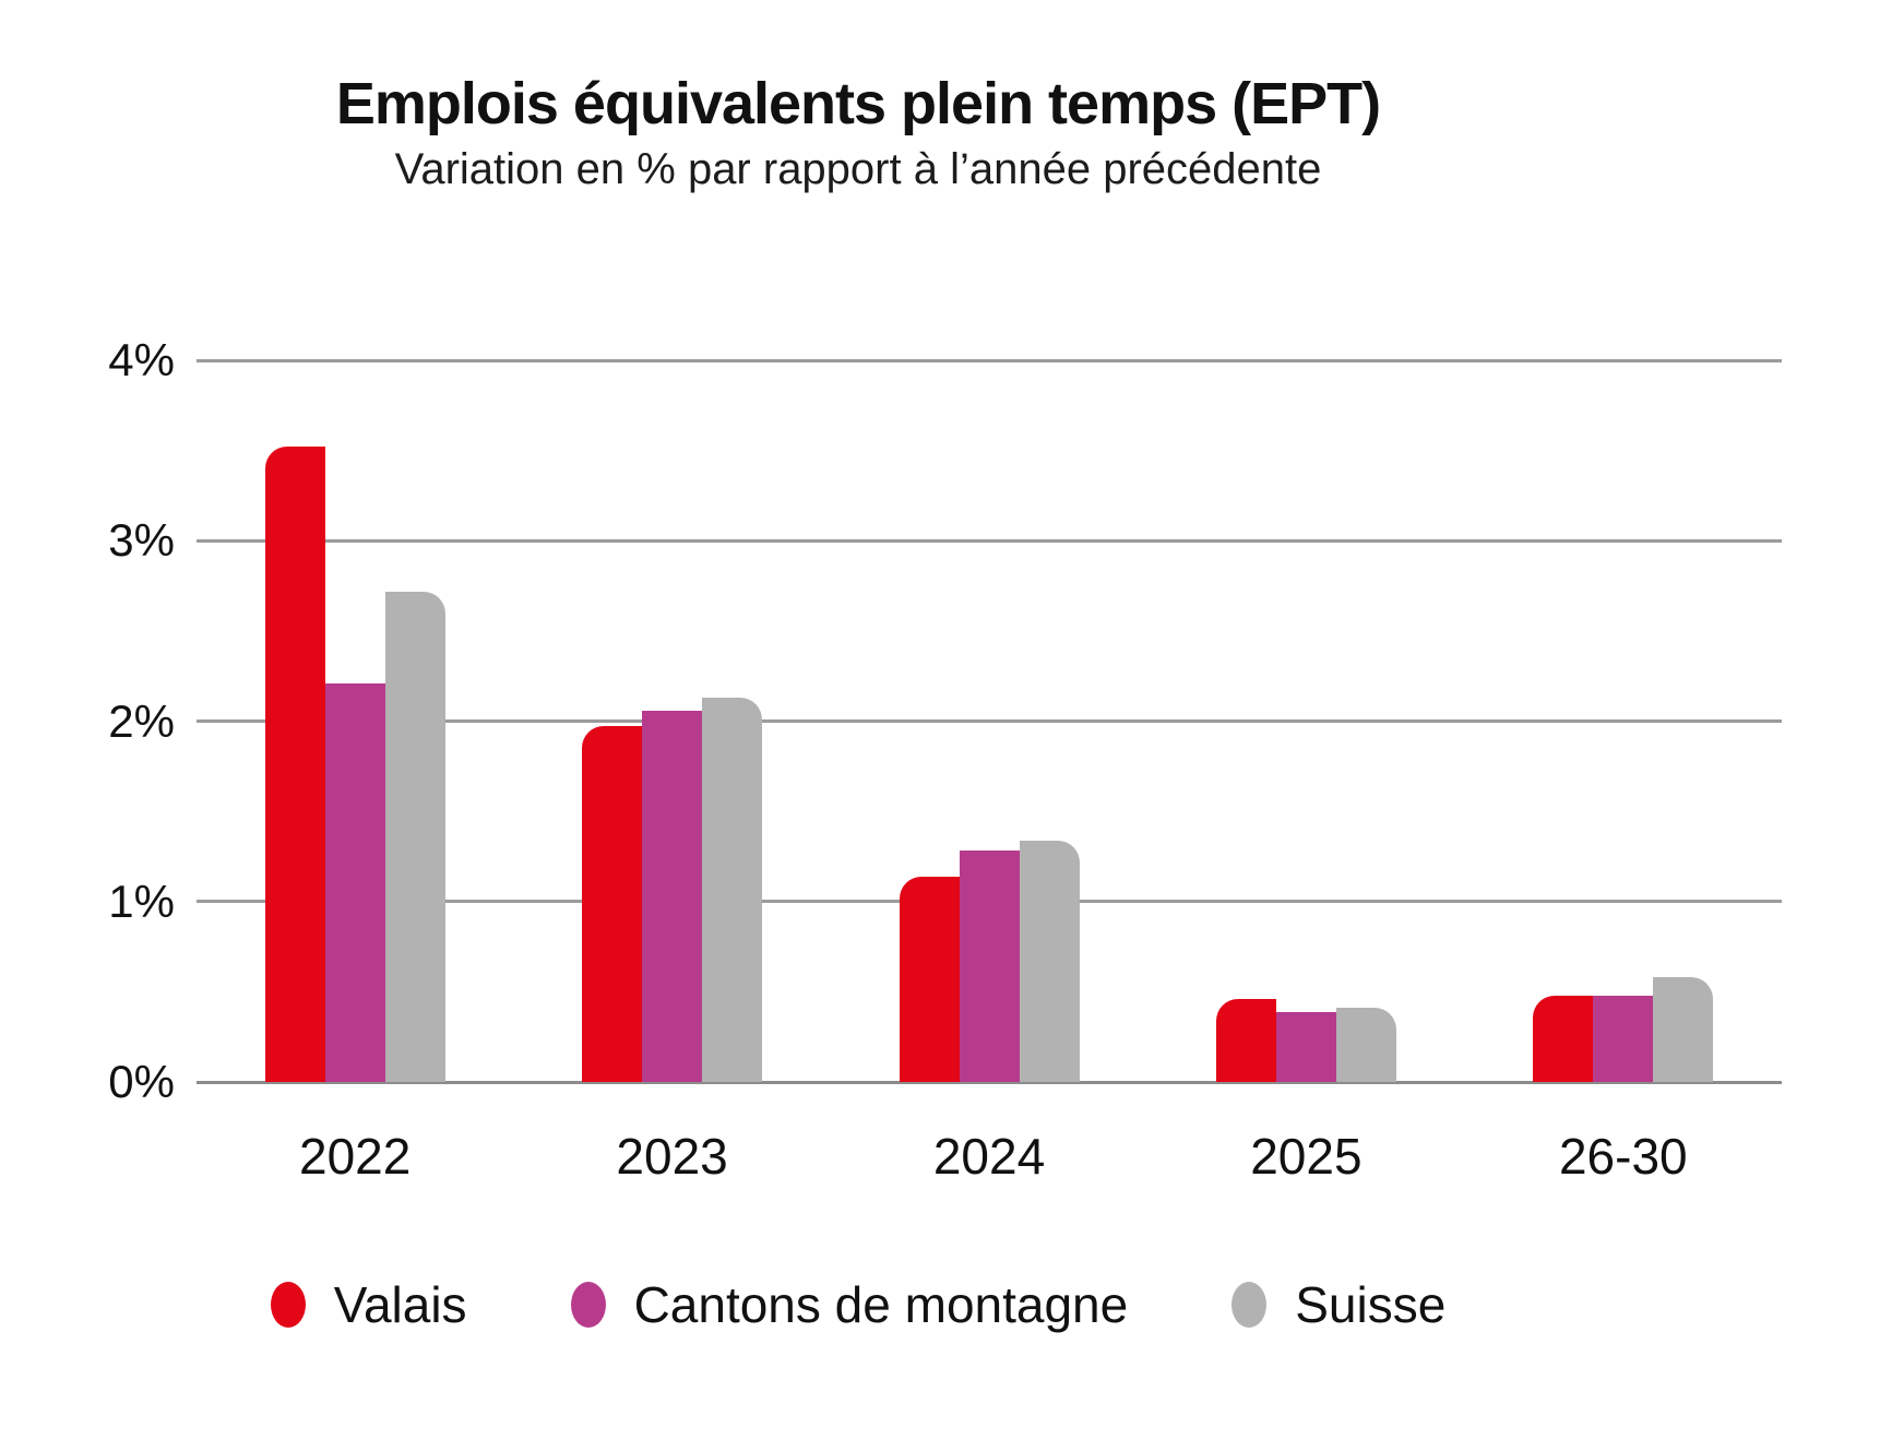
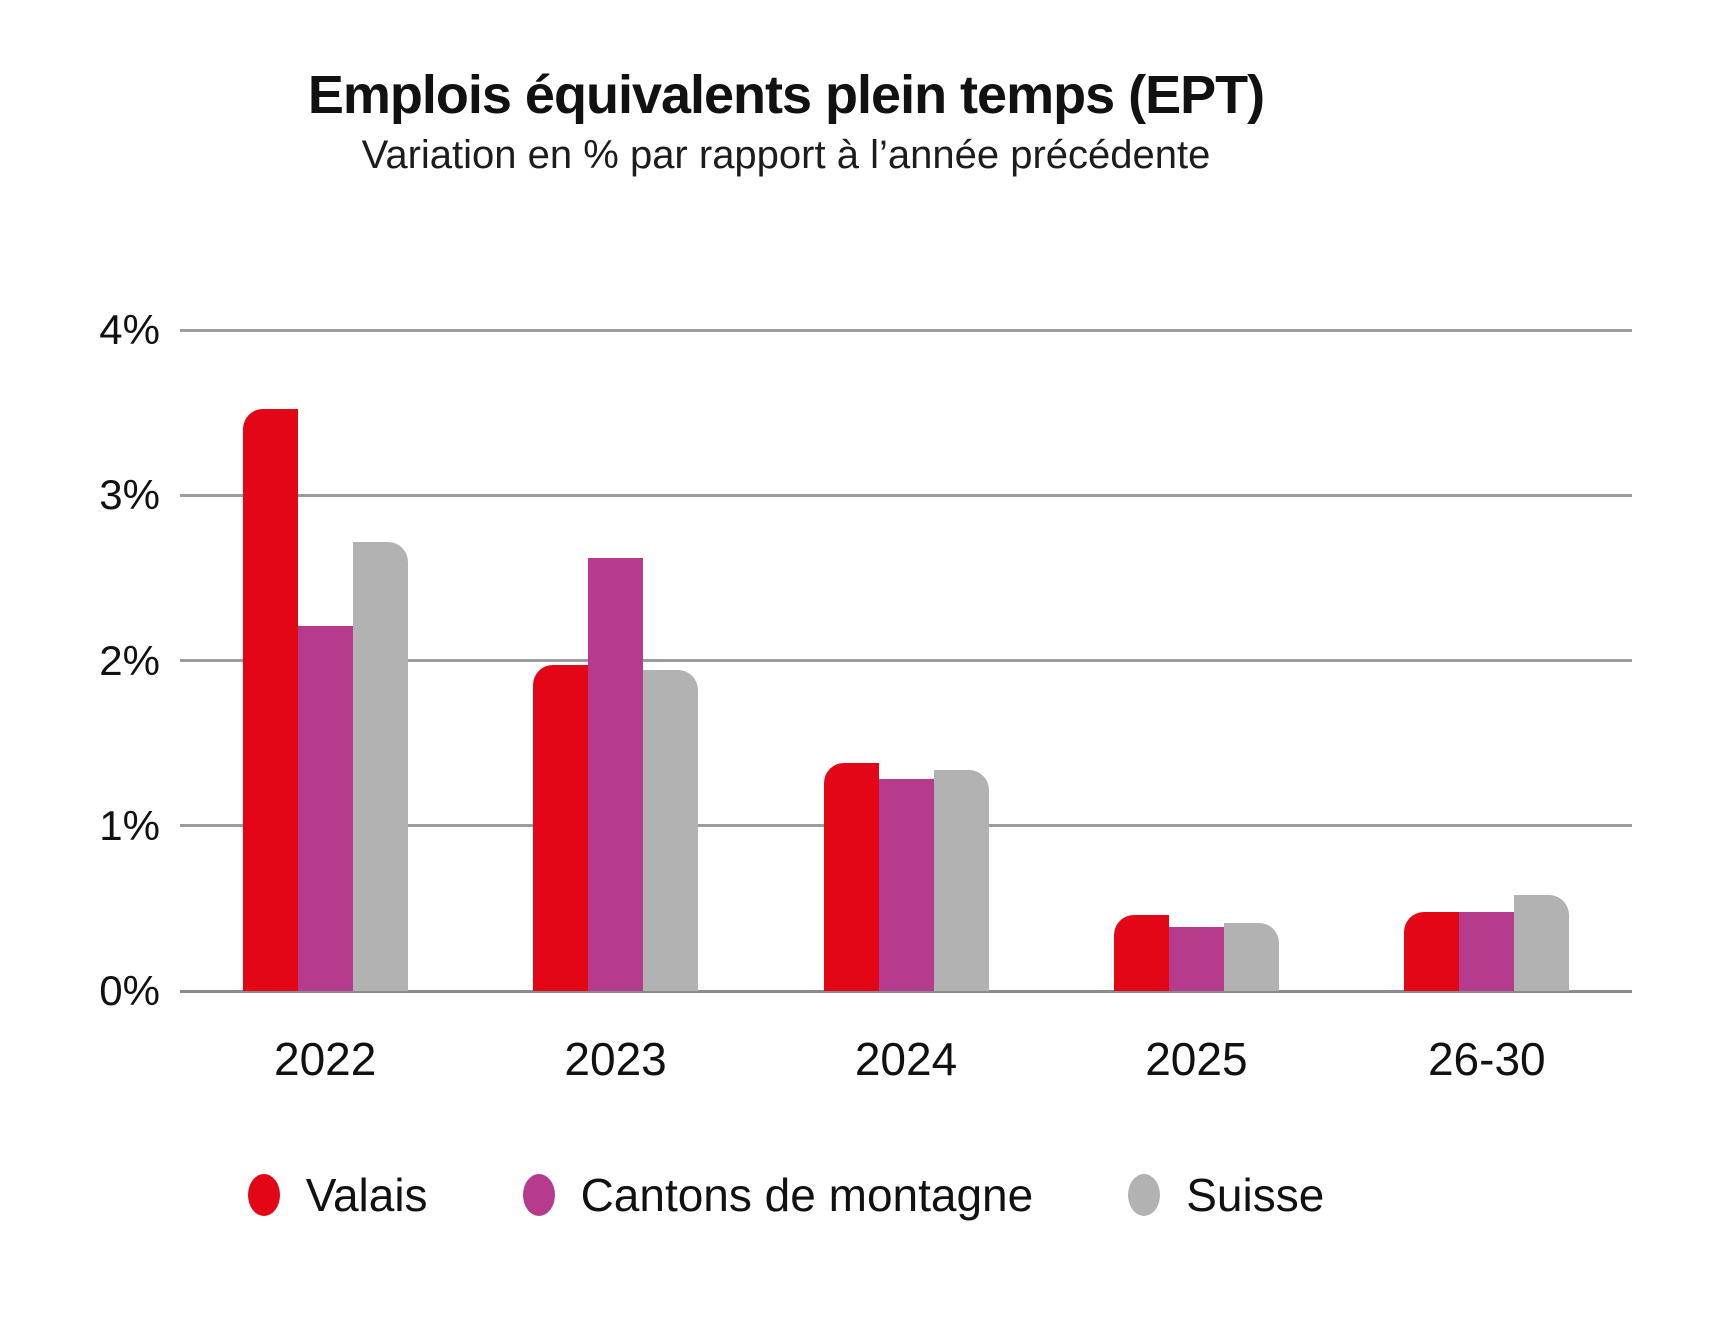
Cantons de montagne/2023: 2.06% -> 2.62%
Suisse/2023: 2.13% -> 1.94%
Valais/2024: 1.14% -> 1.38%
